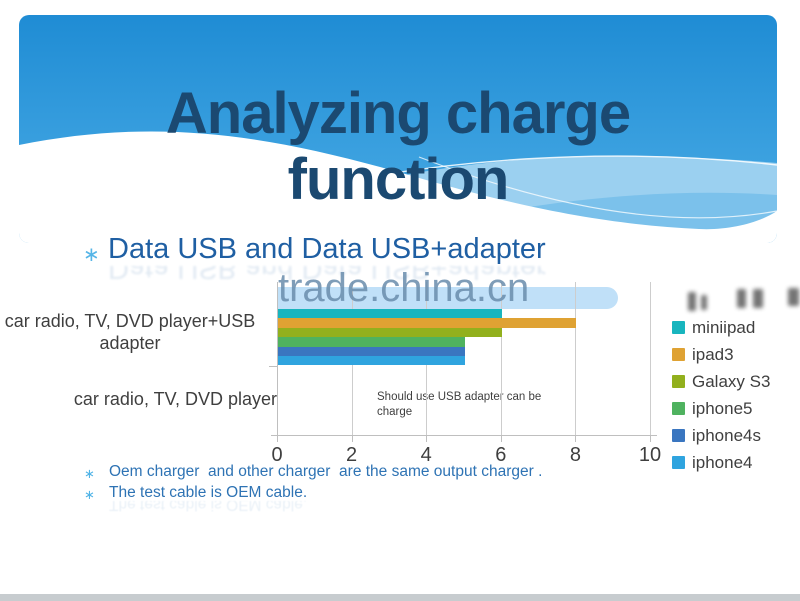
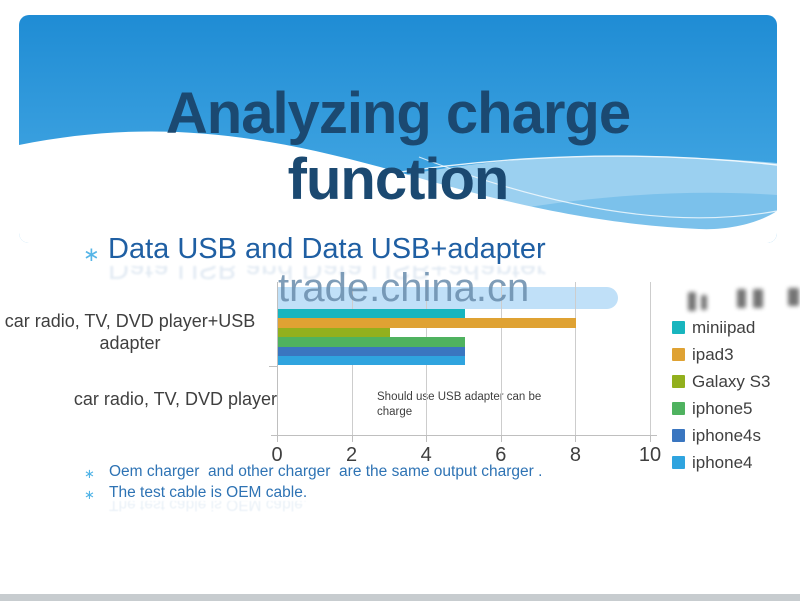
miniipad/car radio, TV, DVD player+USB adapter: 6 -> 5
Galaxy S3/car radio, TV, DVD player+USB adapter: 6 -> 3
